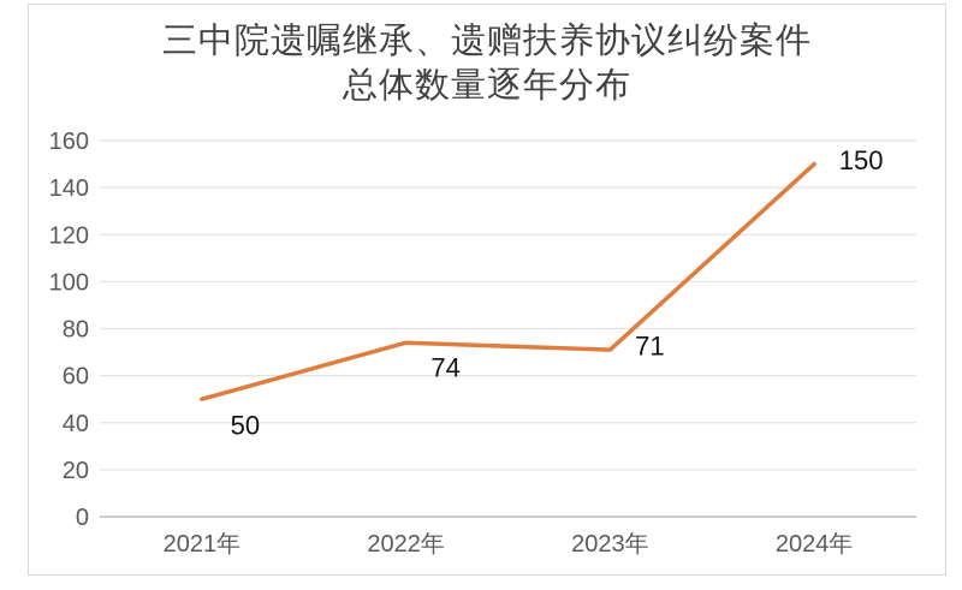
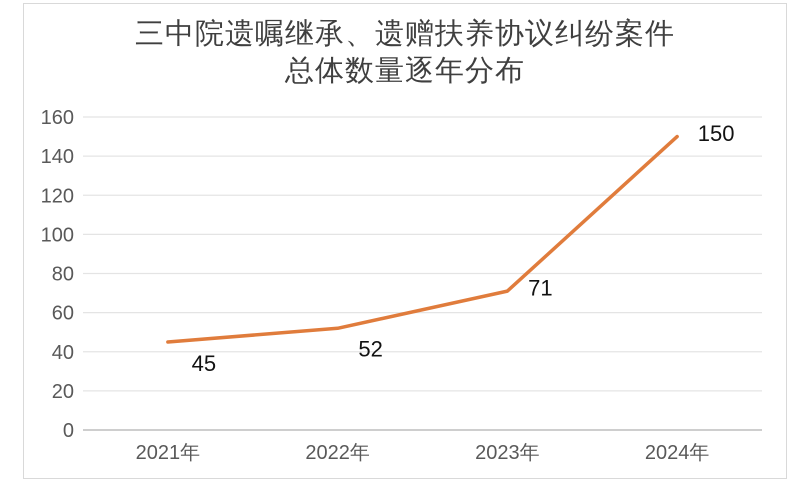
2021年: 50 -> 45
2022年: 74 -> 52
